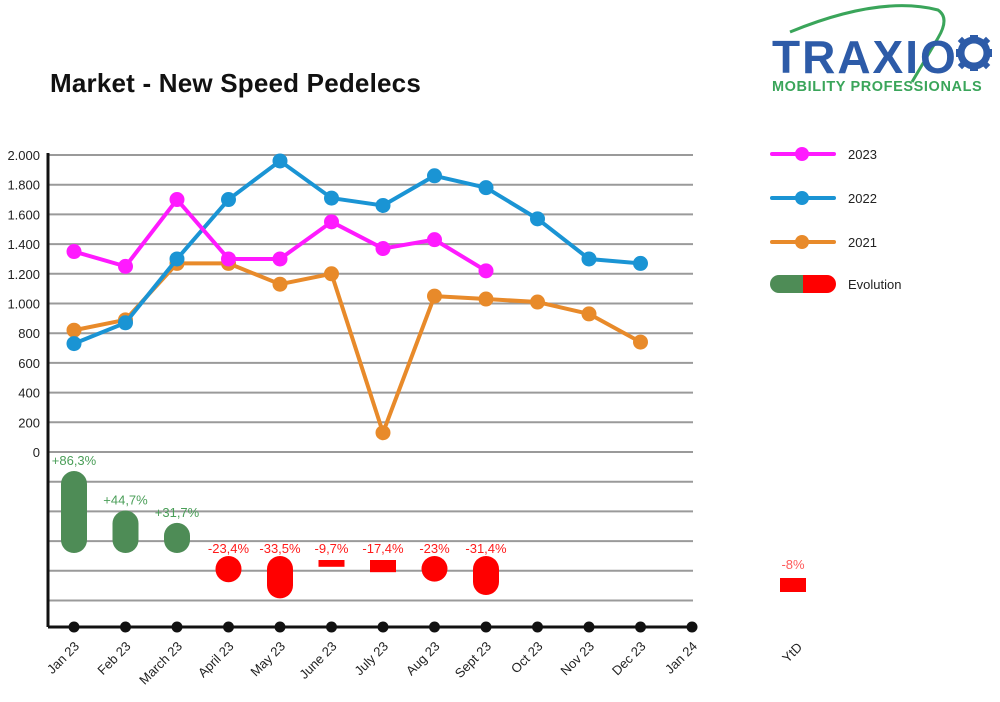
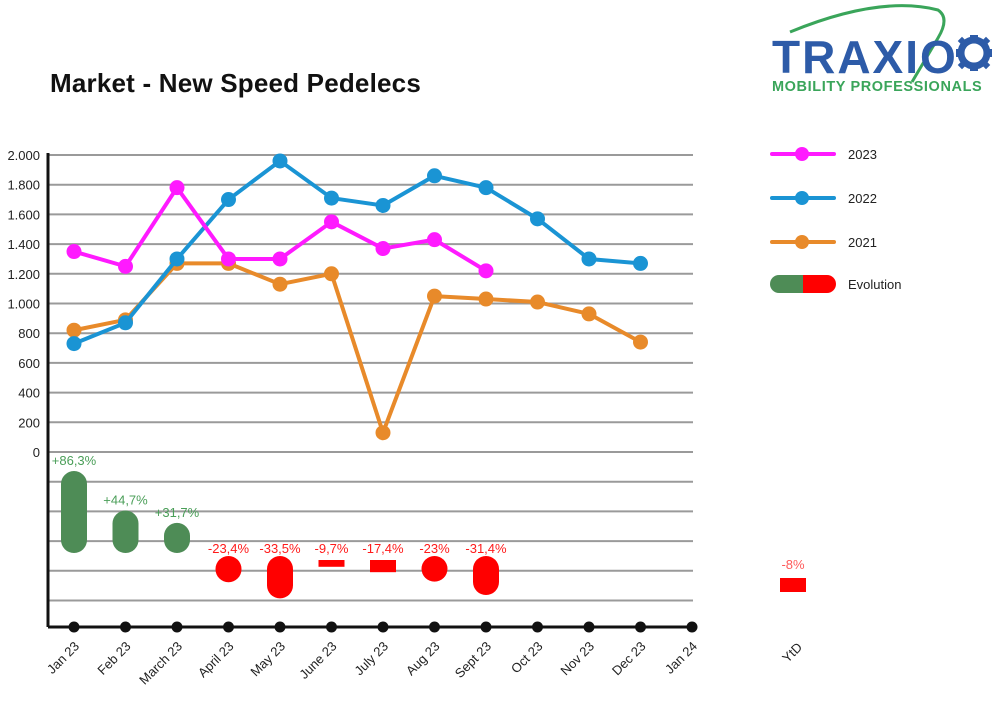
2023/March 23: 1700 -> 1780
